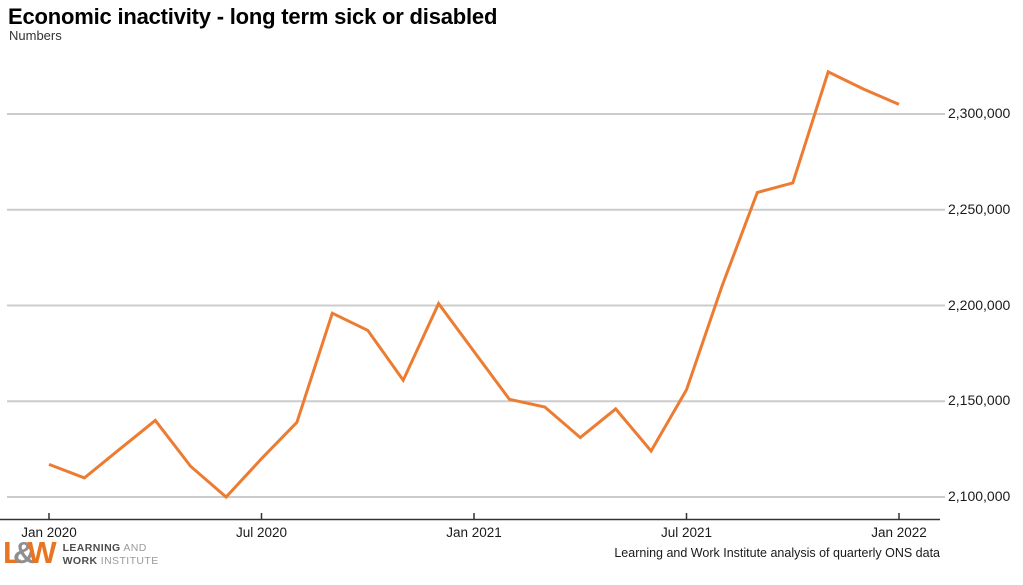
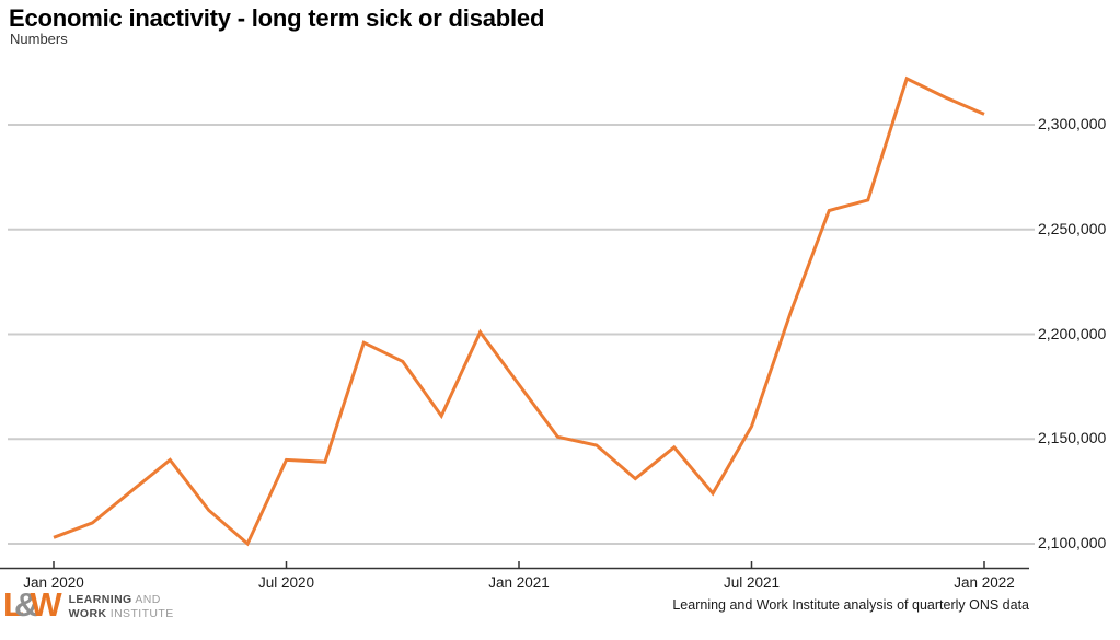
Jan 2020: 2117000 -> 2103000
Jul 2020: 2120000 -> 2140000
